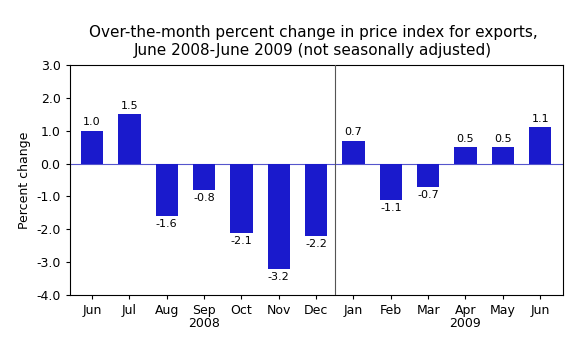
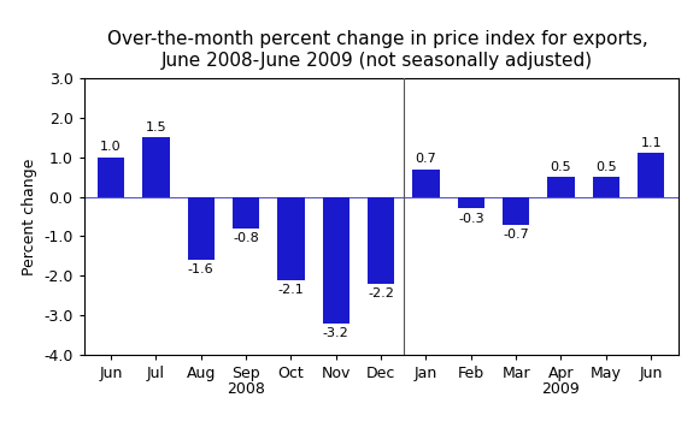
Feb: -1.1 -> -0.3
